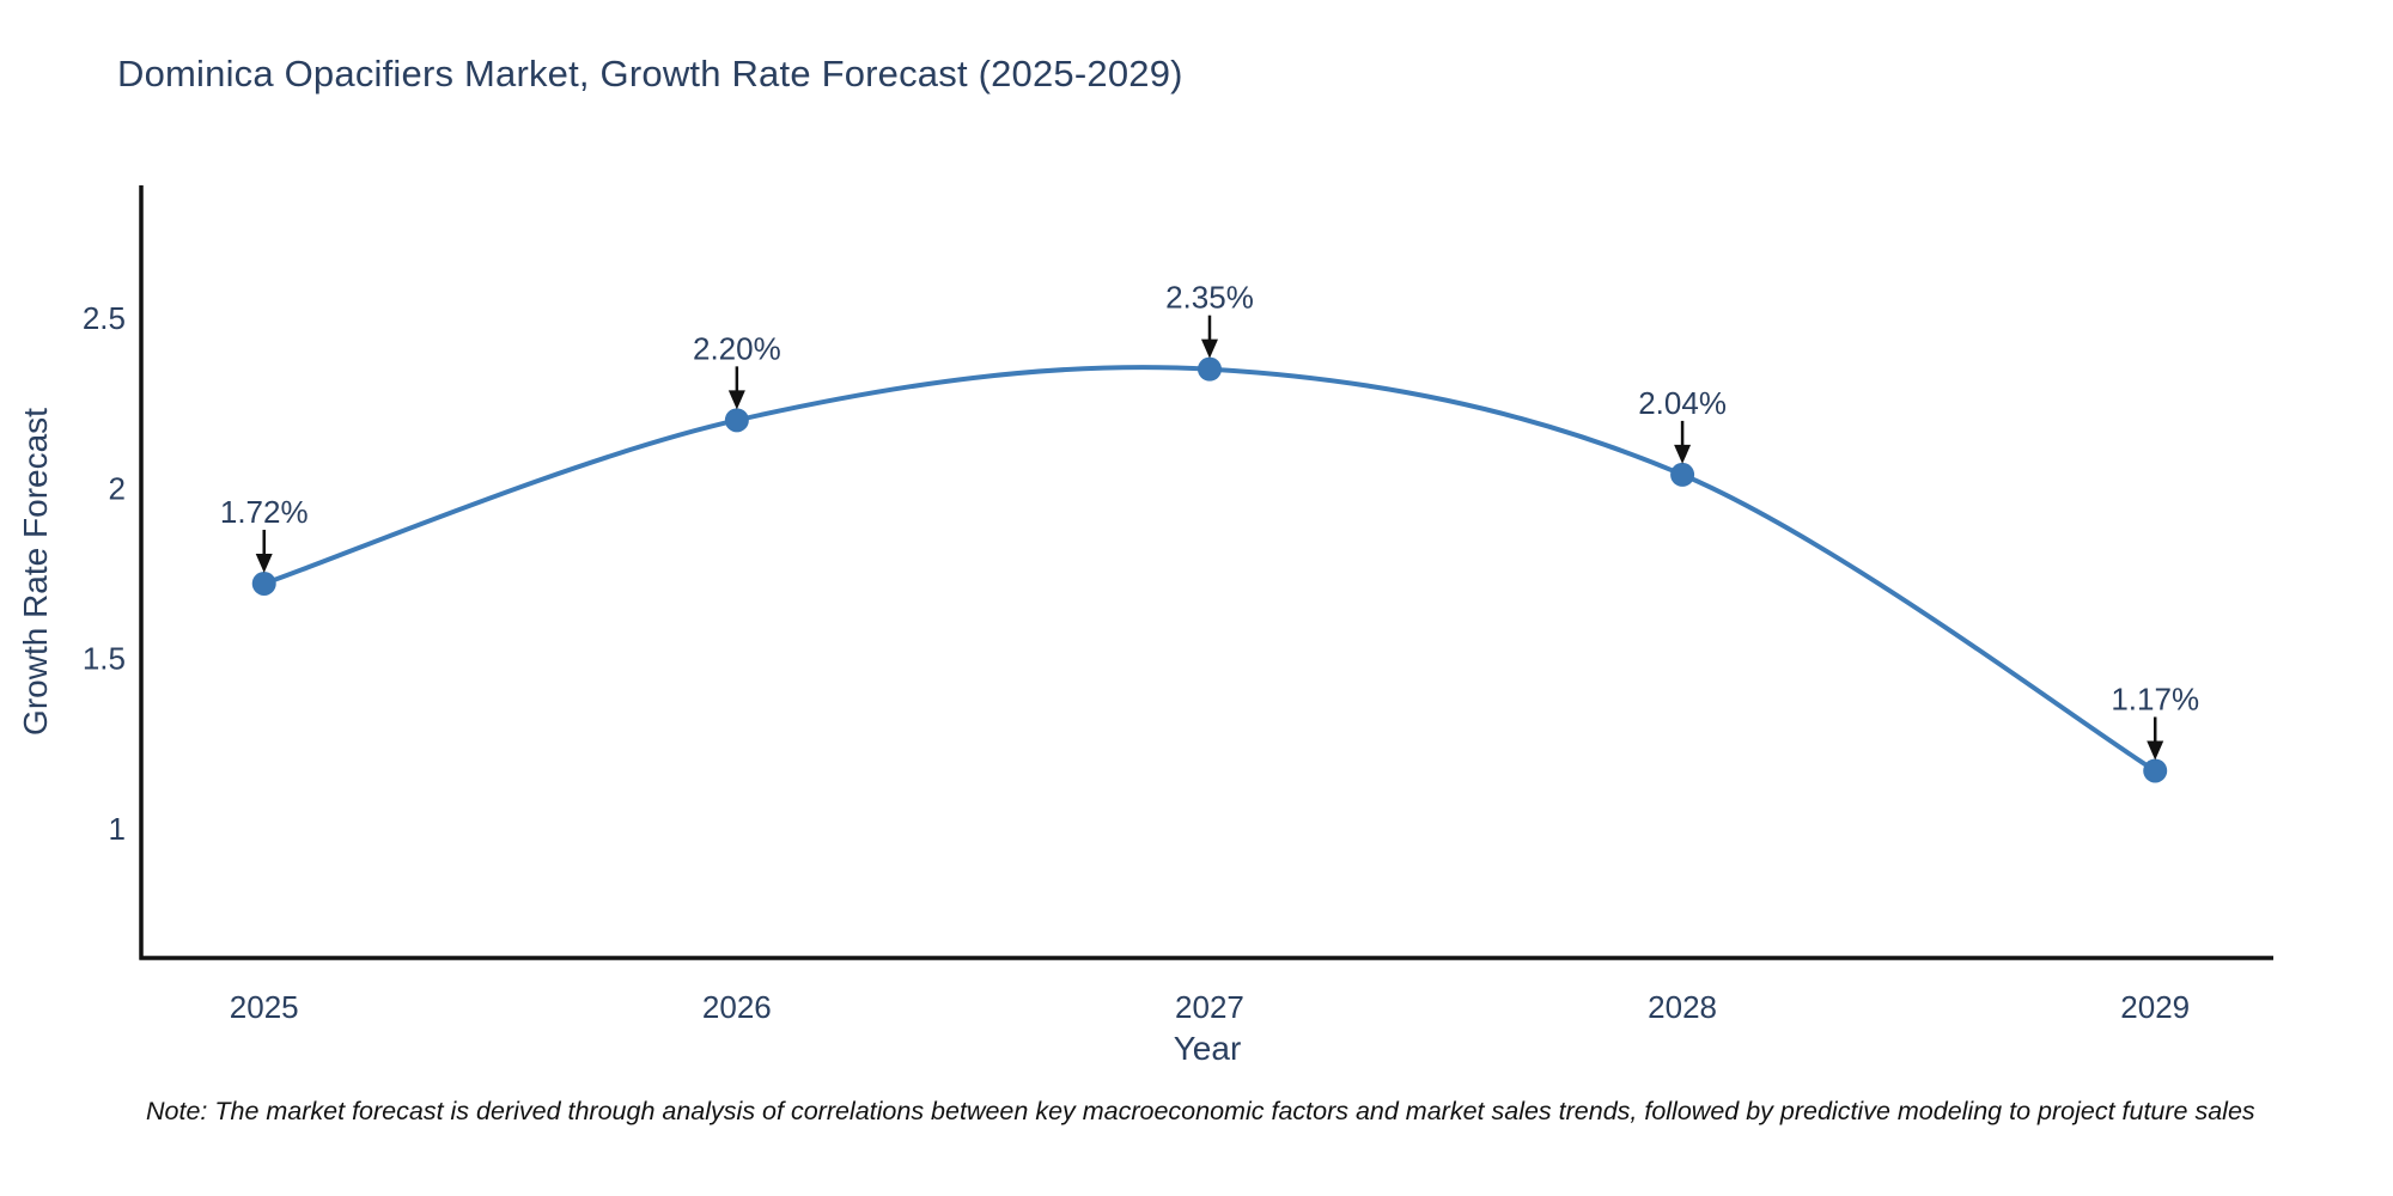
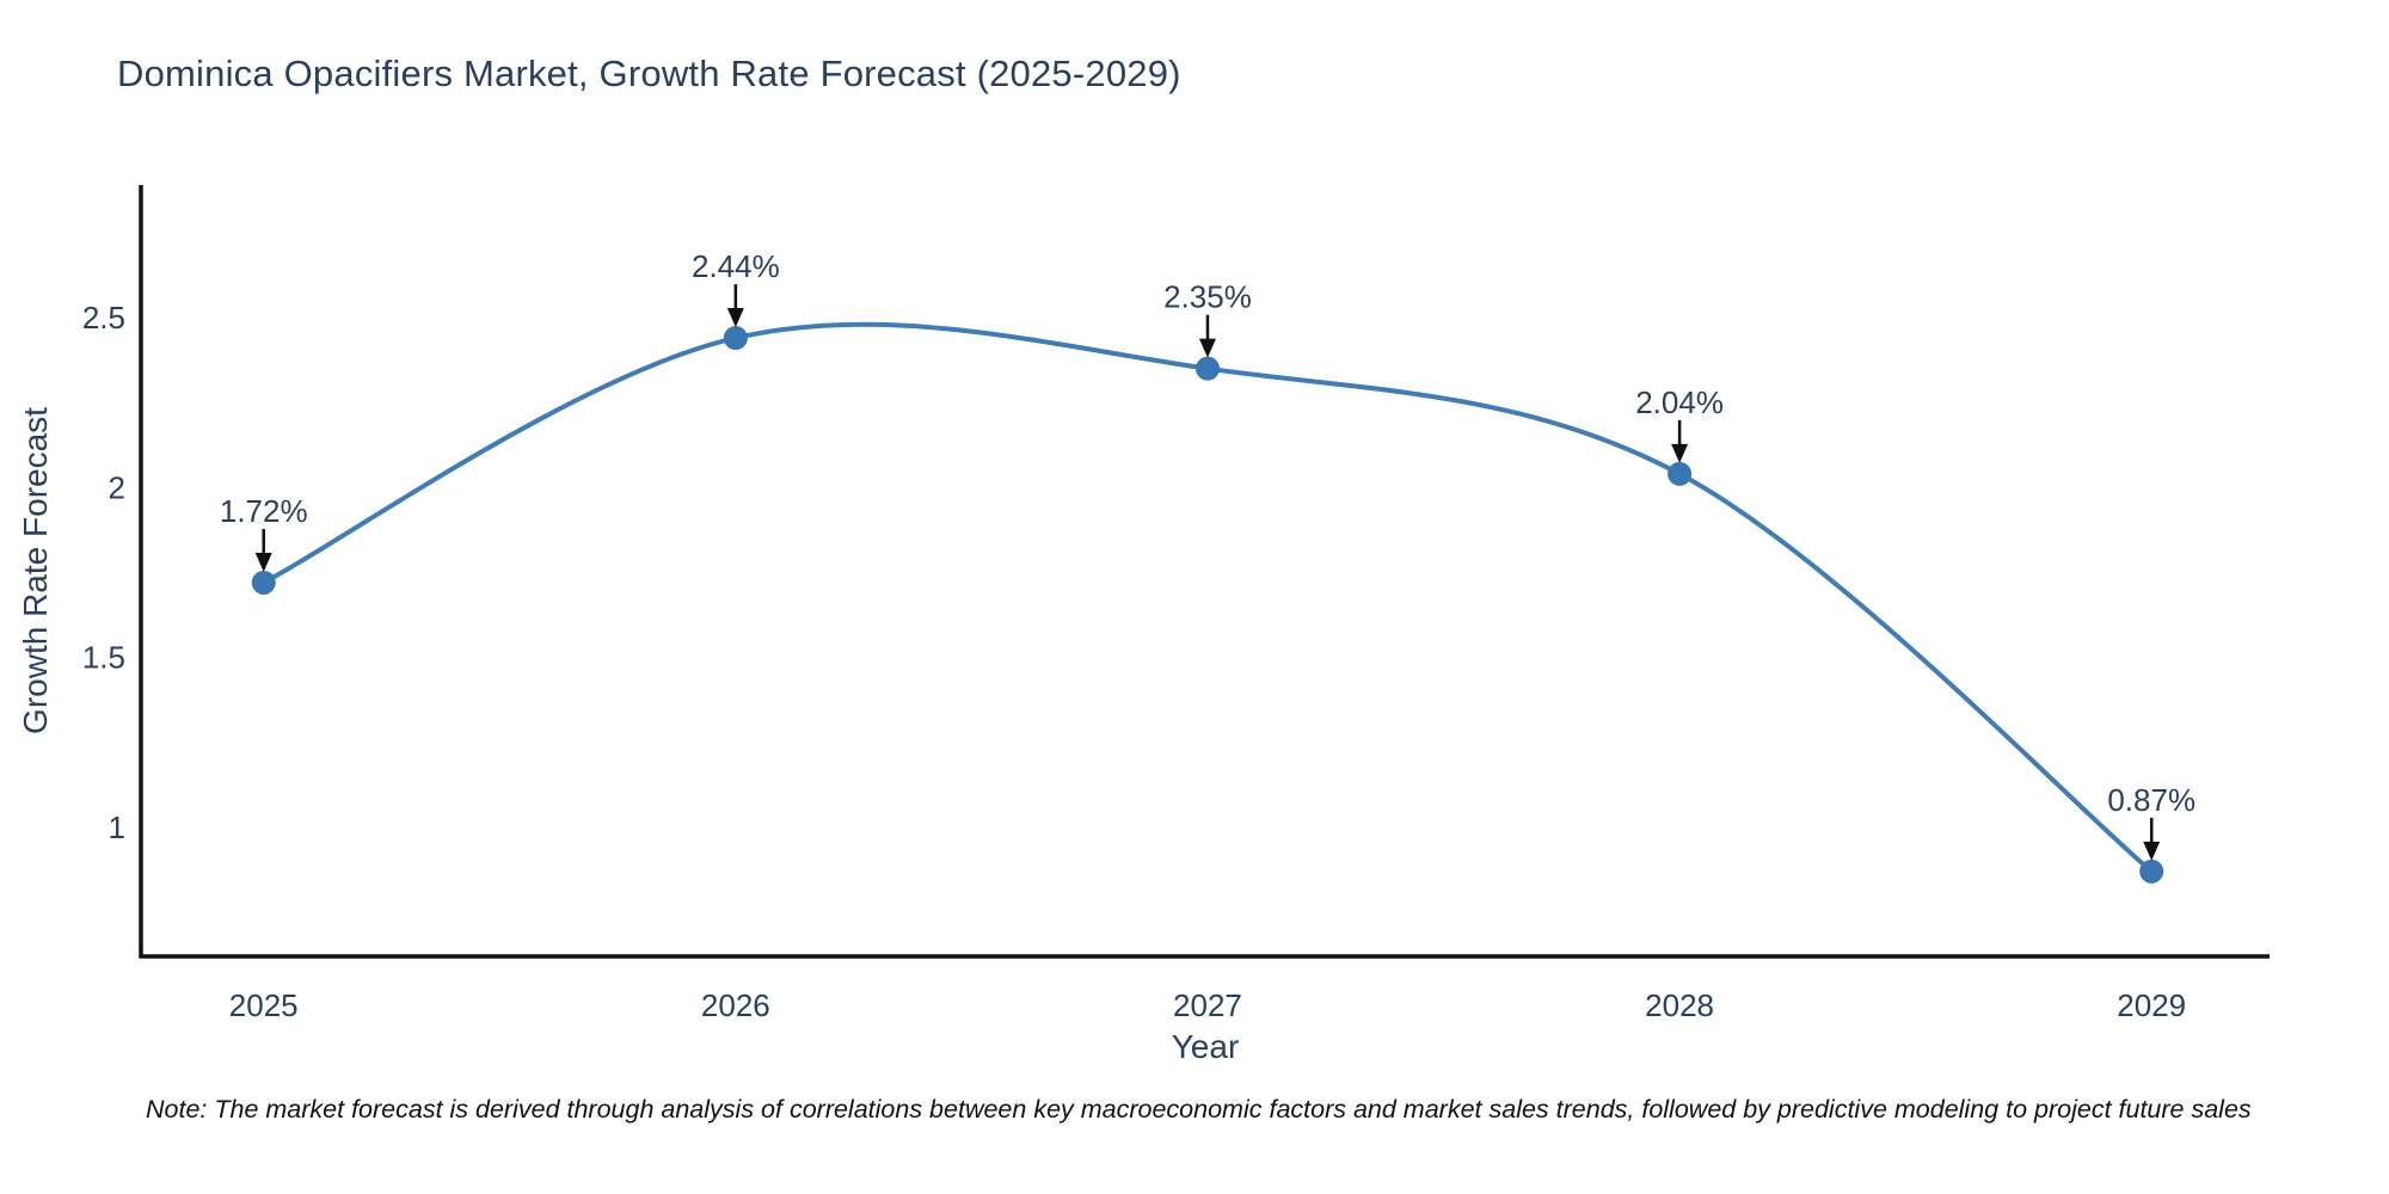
2026: 2.20% -> 2.44%
2029: 1.17% -> 0.87%
